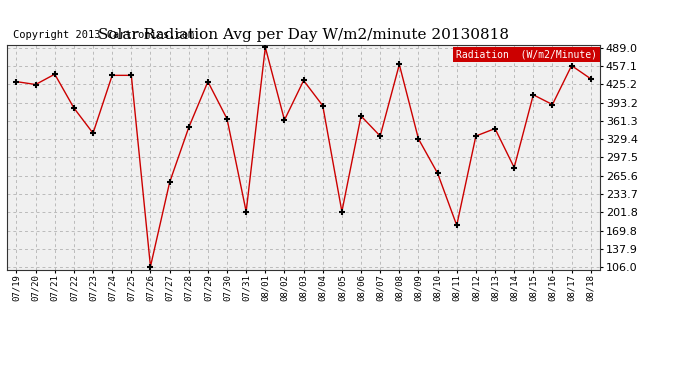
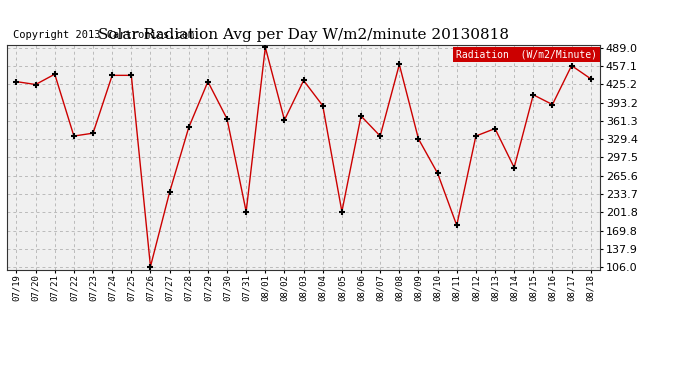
07/22: 384 -> 335
07/27: 254 -> 237
